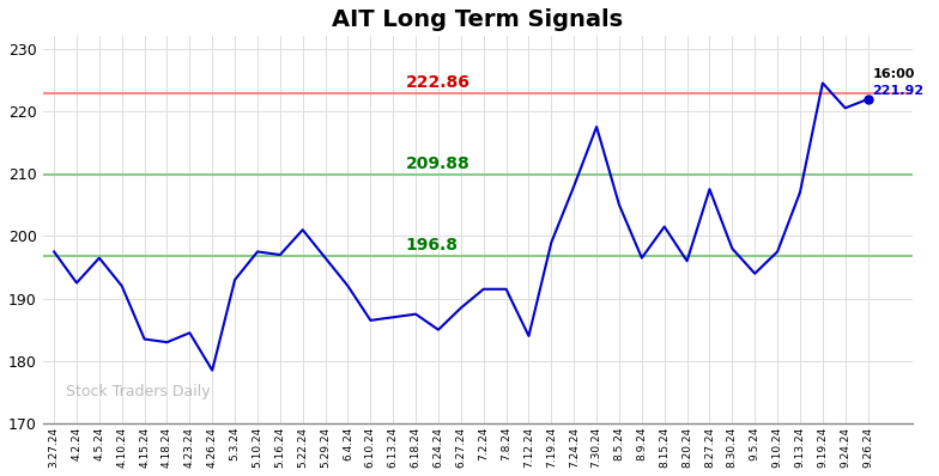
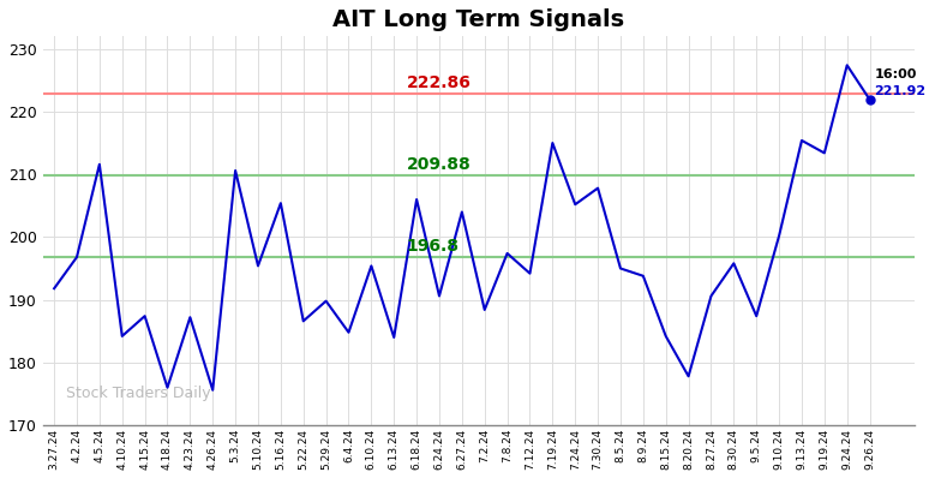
3.27.24: 197.5 -> 191.8
4.2.24: 192.5 -> 196.8
4.5.24: 196.5 -> 211.6
4.10.24: 192.0 -> 184.2
4.15.24: 183.5 -> 187.4
4.18.24: 183.0 -> 176.0
4.23.24: 184.5 -> 187.2
4.26.24: 178.5 -> 175.6
5.3.24: 193.0 -> 210.6
5.10.24: 197.5 -> 195.4
5.16.24: 197.0 -> 205.4
5.22.24: 201.0 -> 186.6
5.29.24: 196.5 -> 189.8
6.4.24: 192.0 -> 184.8
6.10.24: 186.5 -> 195.4
6.13.24: 187.0 -> 184.0
6.18.24: 187.5 -> 206.0
6.24.24: 185.0 -> 190.6
6.27.24: 188.5 -> 204.0
7.2.24: 191.5 -> 188.4
7.8.24: 191.5 -> 197.4
7.12.24: 184.0 -> 194.2
7.19.24: 199.0 -> 215.0
7.24.24: 208.0 -> 205.2
7.30.24: 217.5 -> 207.8
8.5.24: 205.0 -> 195.0
8.9.24: 196.5 -> 193.8
8.15.24: 201.5 -> 184.2
8.20.24: 196.0 -> 177.8
8.27.24: 207.5 -> 190.6
8.30.24: 198.0 -> 195.8
9.5.24: 194.0 -> 187.4
9.10.24: 197.5 -> 200.2
9.13.24: 207.0 -> 215.4
9.19.24: 224.5 -> 213.4
9.24.24: 220.5 -> 227.4
